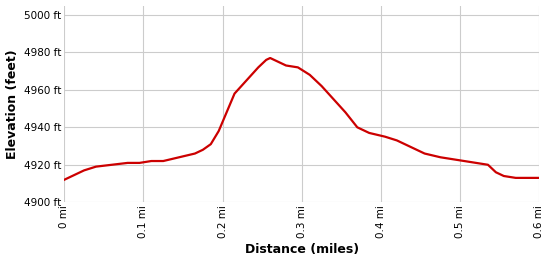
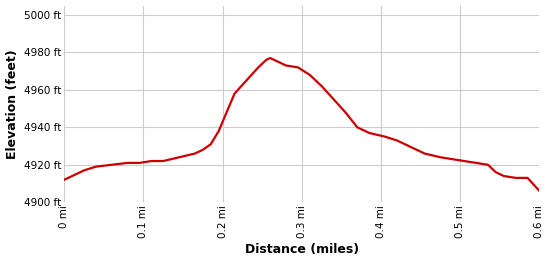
0.6 mi: 4913 ft -> 4906 ft
